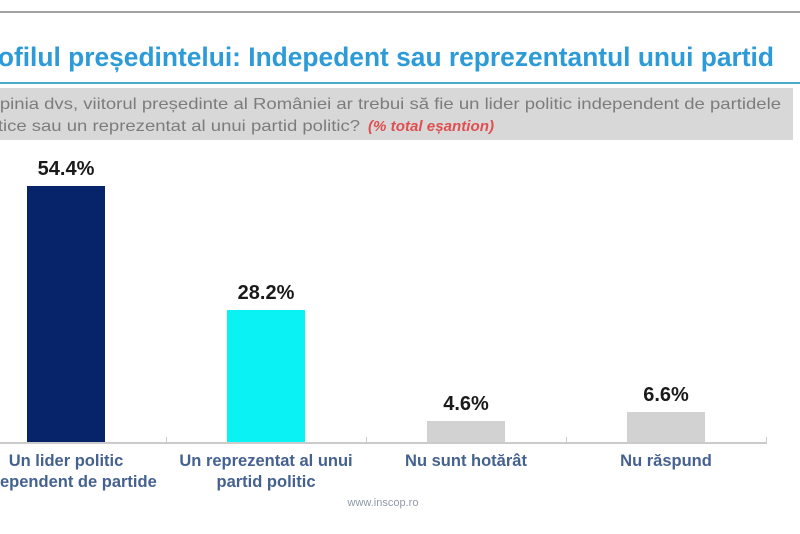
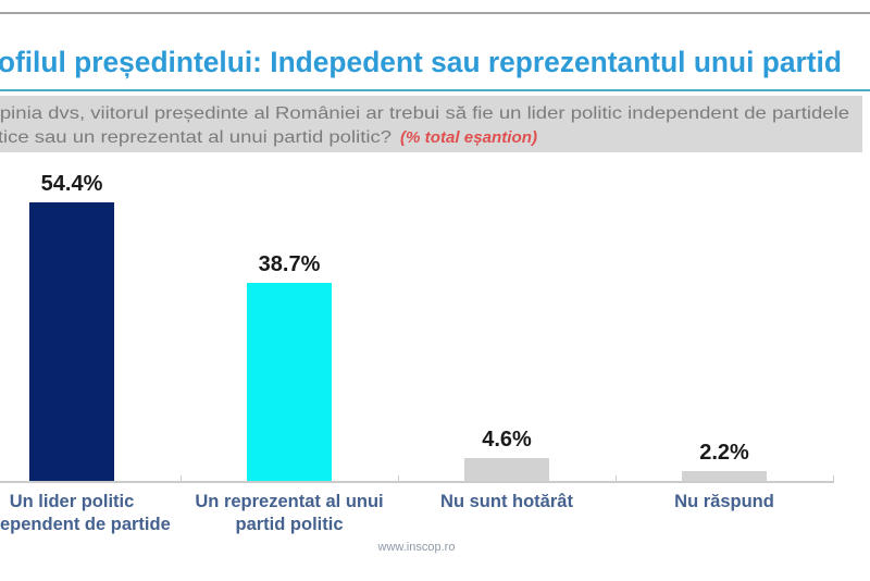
Un reprezentat al unui partid politic: 28.2% -> 38.7%
Nu răspund: 6.6% -> 2.2%
